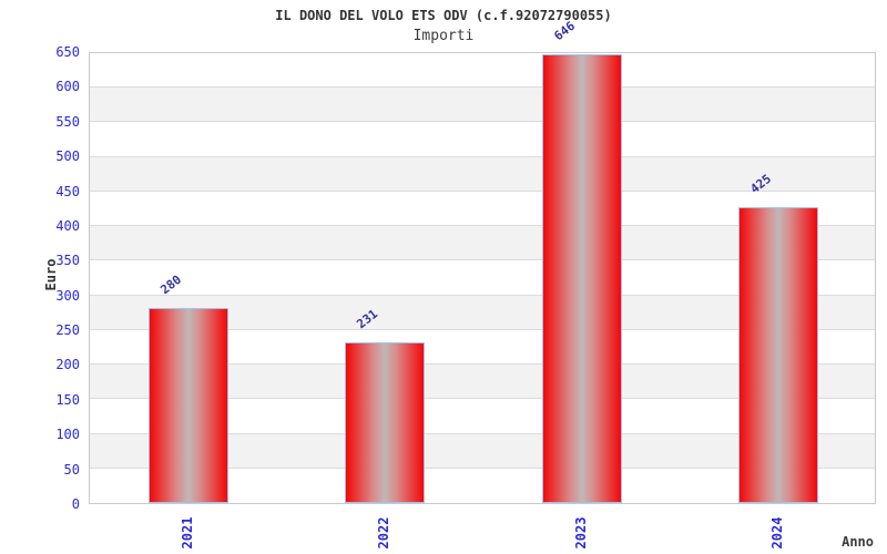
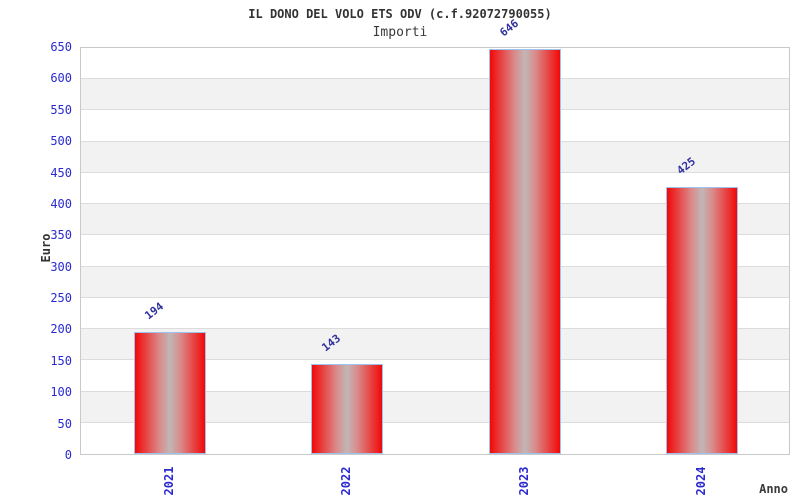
2021: 280 -> 194
2022: 231 -> 143
